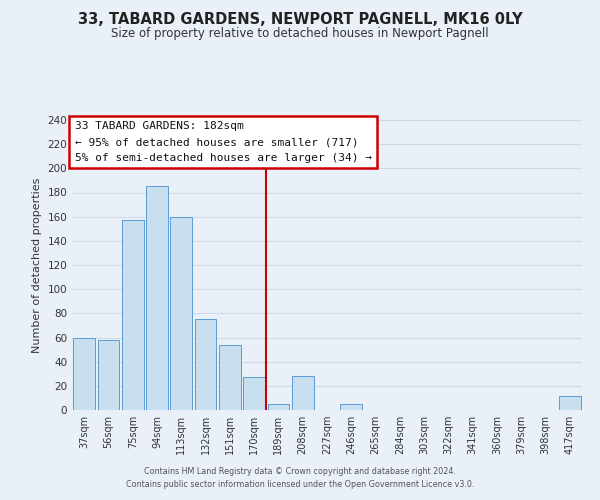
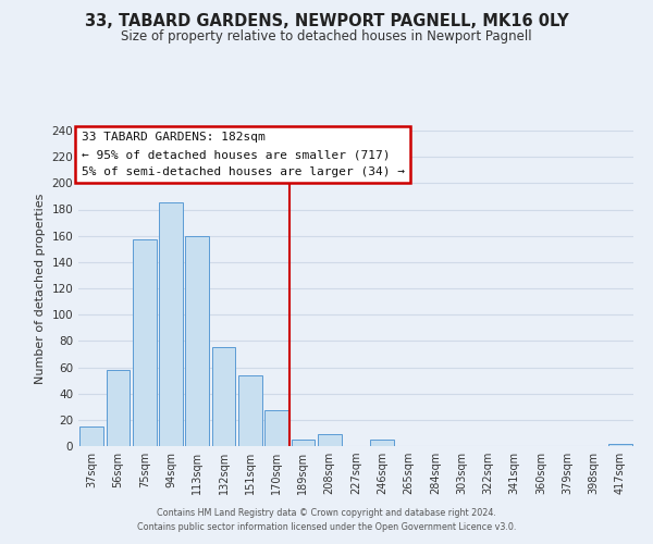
37sqm: 60 -> 15
208sqm: 28 -> 9
417sqm: 12 -> 2
